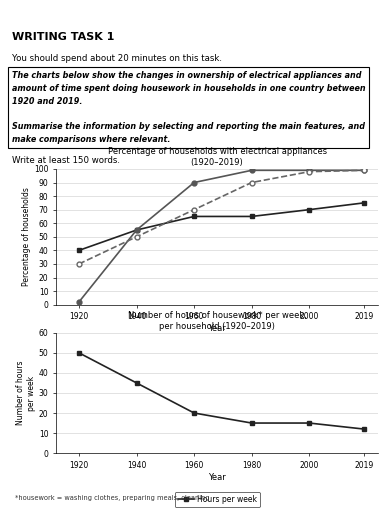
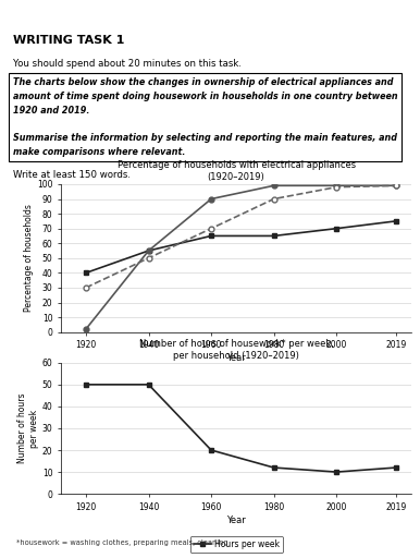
1940: 35 -> 50
1980: 15 -> 12
2000: 15 -> 10
